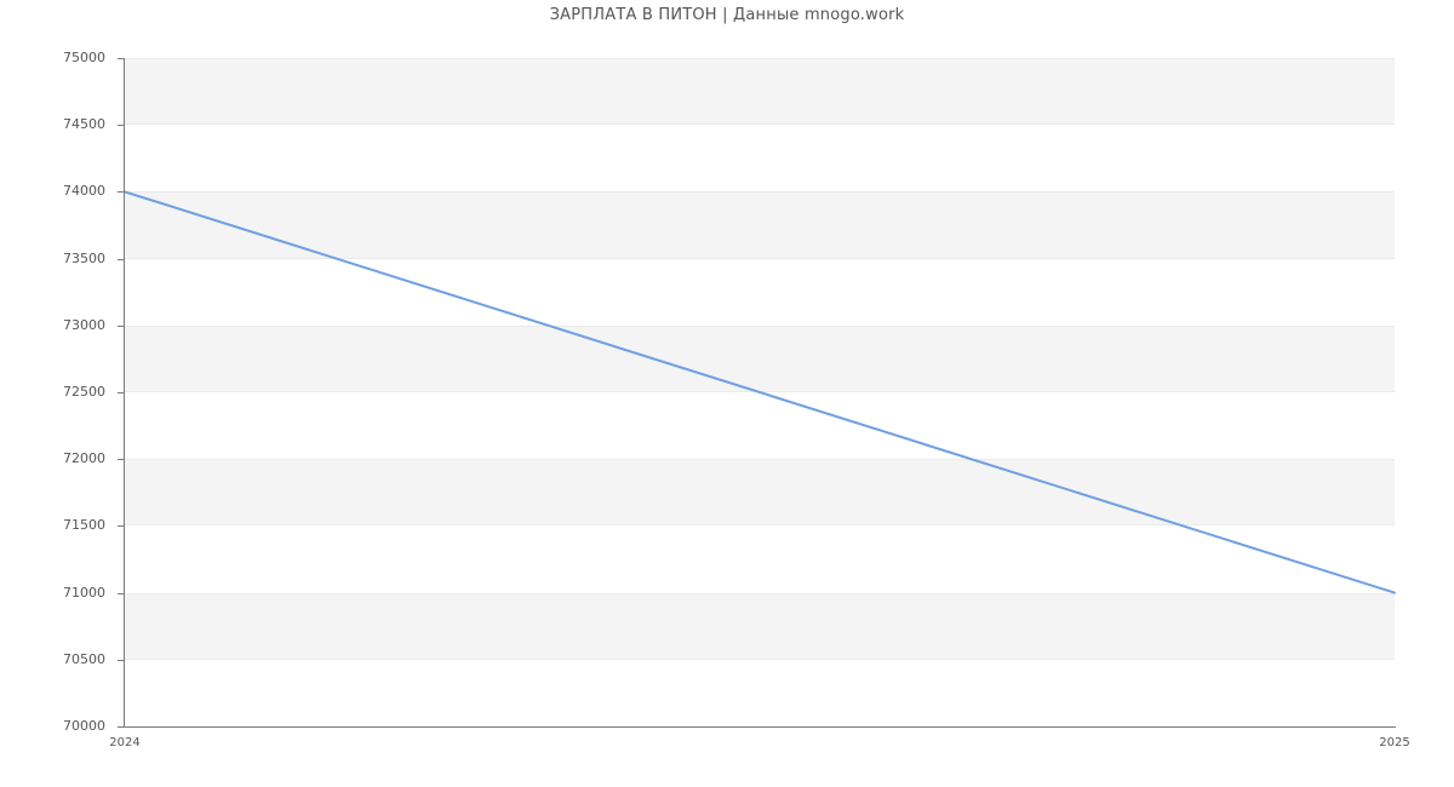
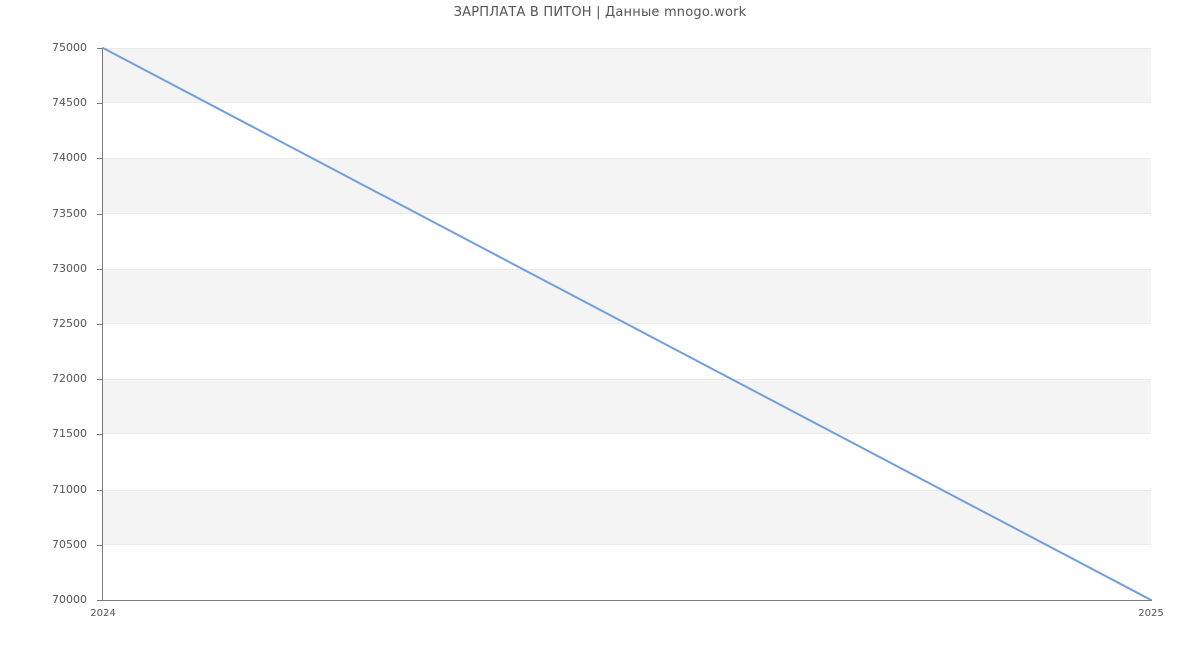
2024: 74000 -> 75000
2025: 71000 -> 70000
